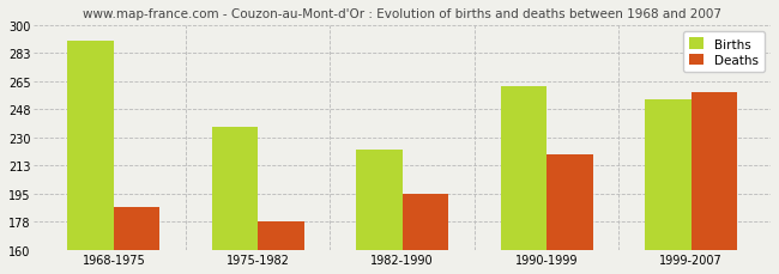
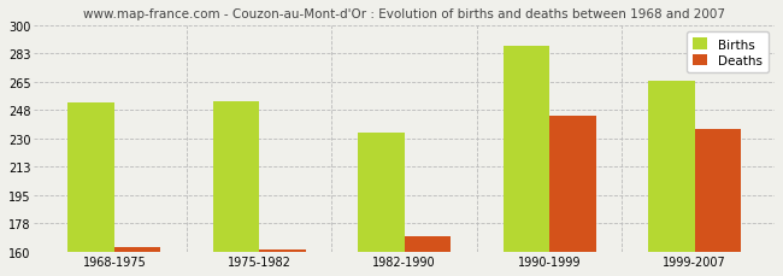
Births/1968-1975: 290 -> 252
Deaths/1968-1975: 187 -> 163
Births/1975-1982: 237 -> 253
Deaths/1975-1982: 178 -> 162
Births/1982-1990: 223 -> 234
Deaths/1982-1990: 195 -> 170
Births/1990-1999: 262 -> 287
Deaths/1990-1999: 220 -> 244
Births/1999-2007: 254 -> 266
Deaths/1999-2007: 258 -> 236
